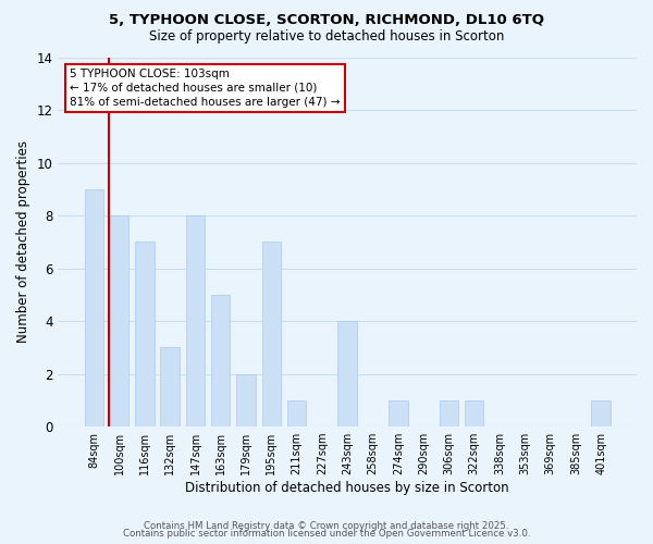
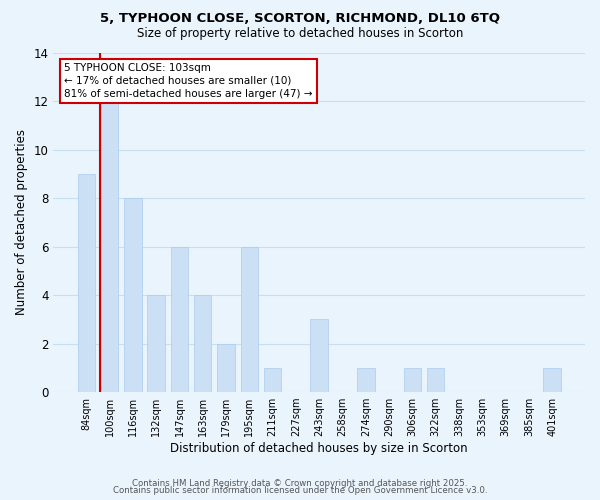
100sqm: 8 -> 12
116sqm: 7 -> 8
132sqm: 3 -> 4
147sqm: 8 -> 6
163sqm: 5 -> 4
195sqm: 7 -> 6
243sqm: 4 -> 3
